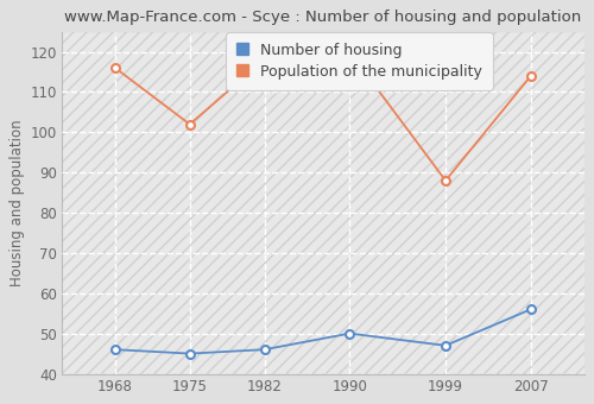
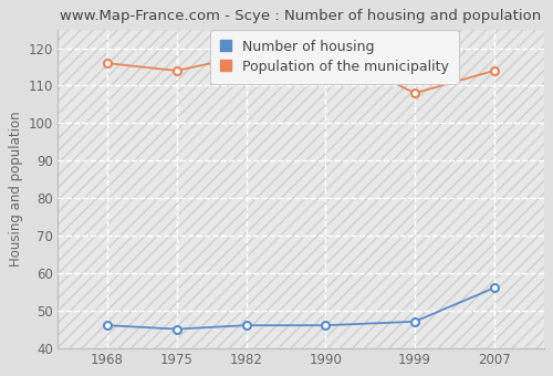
Population of the municipality/1975: 102 -> 114
Number of housing/1990: 50 -> 46
Population of the municipality/1999: 88 -> 108
